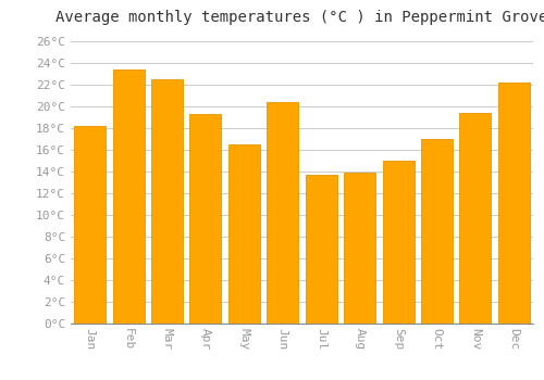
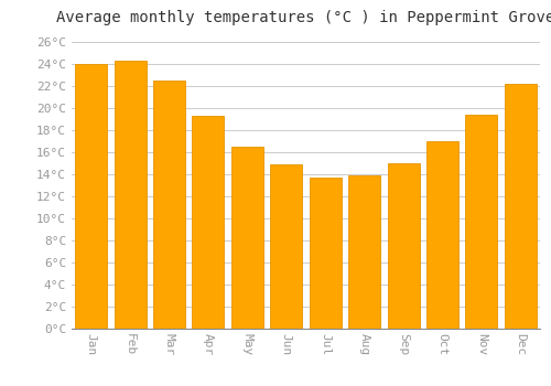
Jan: 18.2°C -> 24.0°C
Feb: 23.4°C -> 24.3°C
Jun: 20.4°C -> 14.9°C
